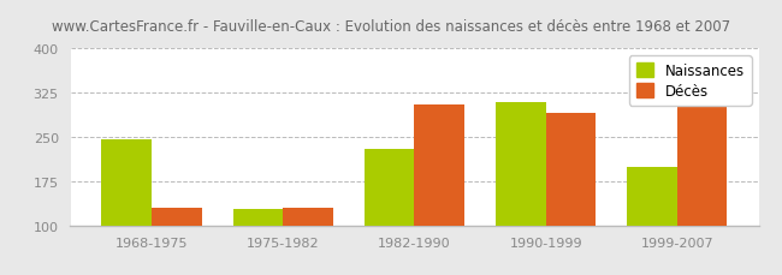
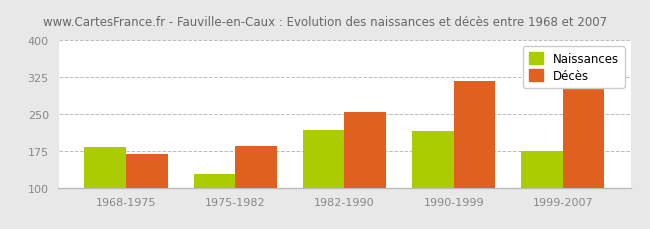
Naissances/1968-1975: 245 -> 183
Décès/1968-1975: 130 -> 168
Décès/1975-1982: 130 -> 185
Naissances/1982-1990: 230 -> 218
Décès/1982-1990: 305 -> 254
Naissances/1990-1999: 310 -> 215
Décès/1990-1999: 290 -> 318
Naissances/1999-2007: 200 -> 175
